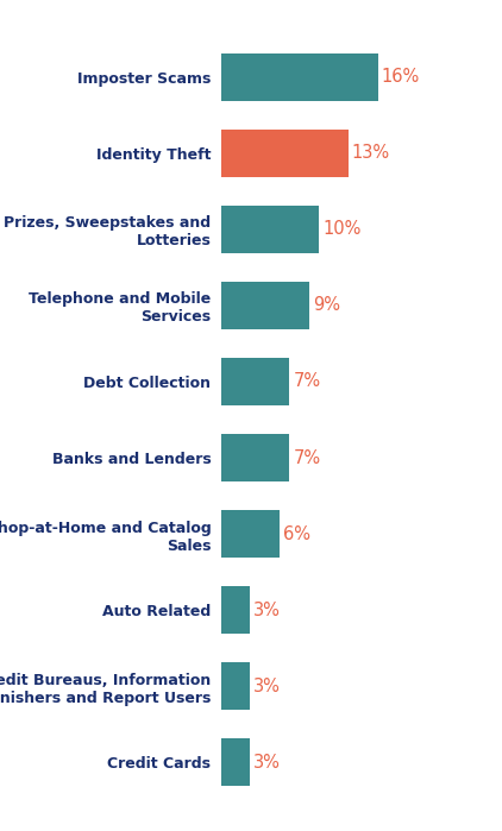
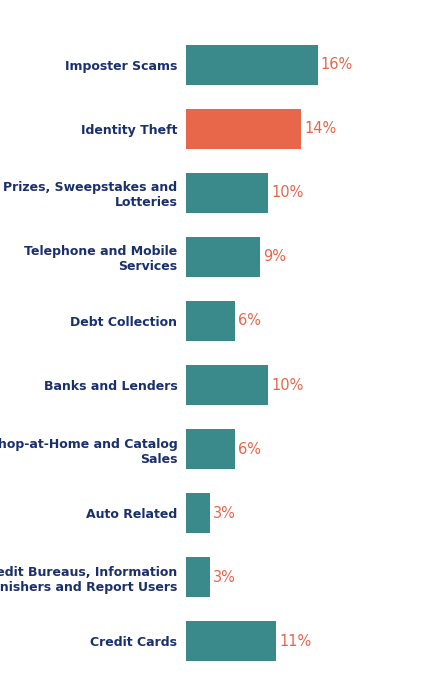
Identity Theft: 13% -> 14%
Debt Collection: 7% -> 6%
Banks and Lenders: 7% -> 10%
Credit Cards: 3% -> 11%
